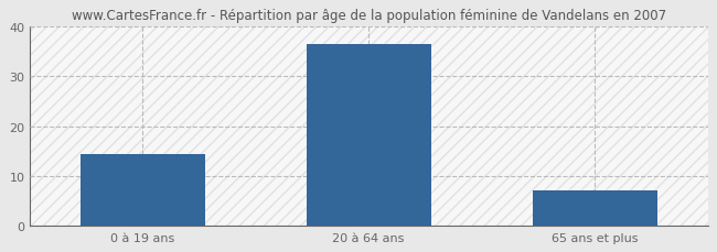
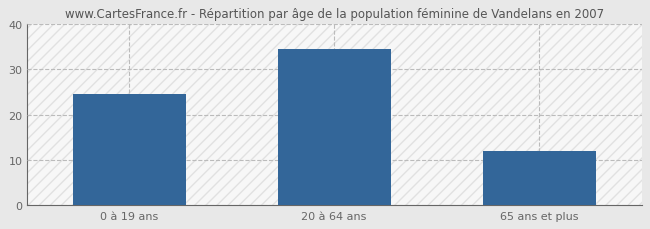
0 à 19 ans: 14.5 -> 24.5
20 à 64 ans: 36.5 -> 34.5
65 ans et plus: 7.0 -> 12.0
